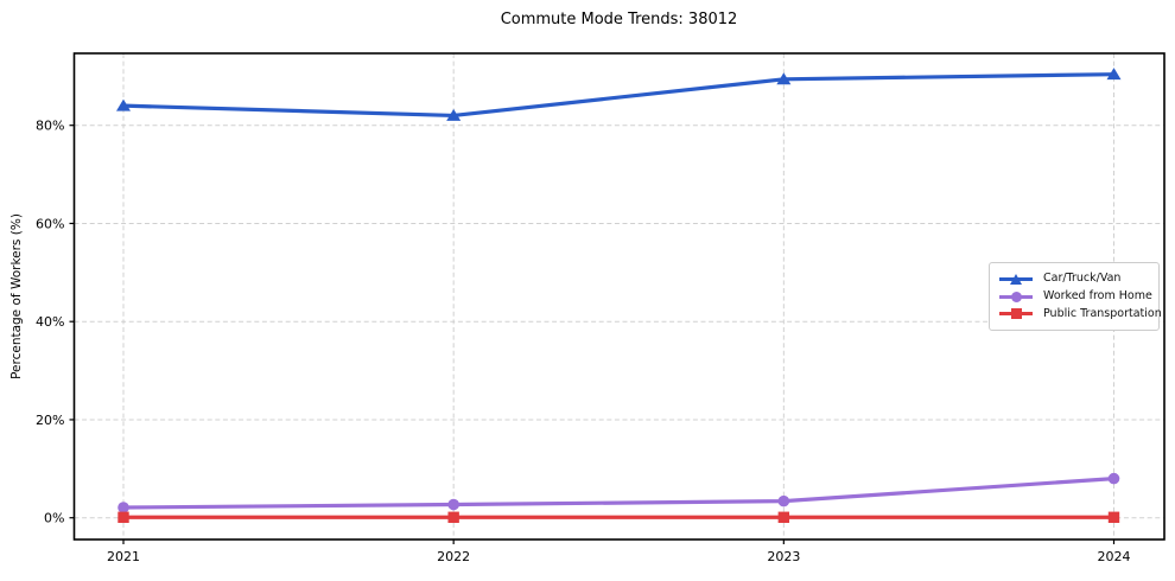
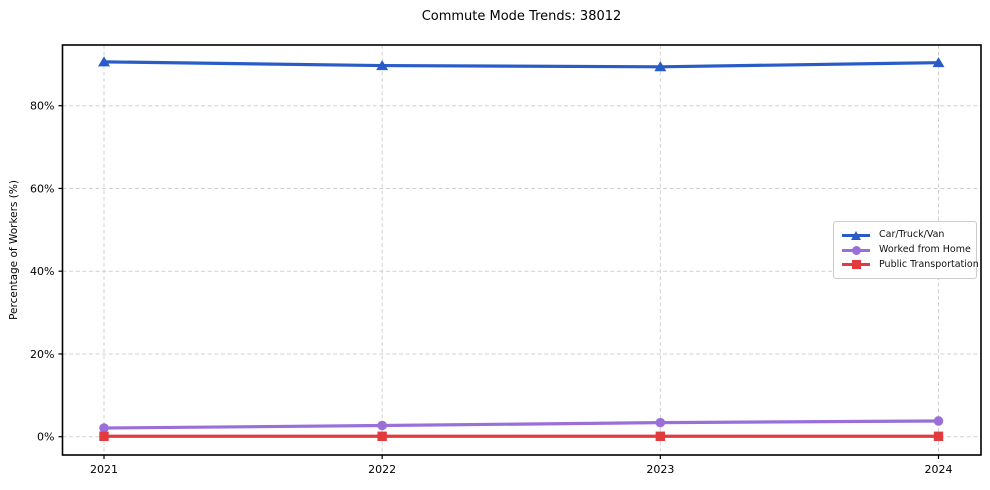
Car/Truck/Van/2021: 84% -> 91%
Car/Truck/Van/2022: 82% -> 90%
Worked from Home/2024: 8% -> 4%
